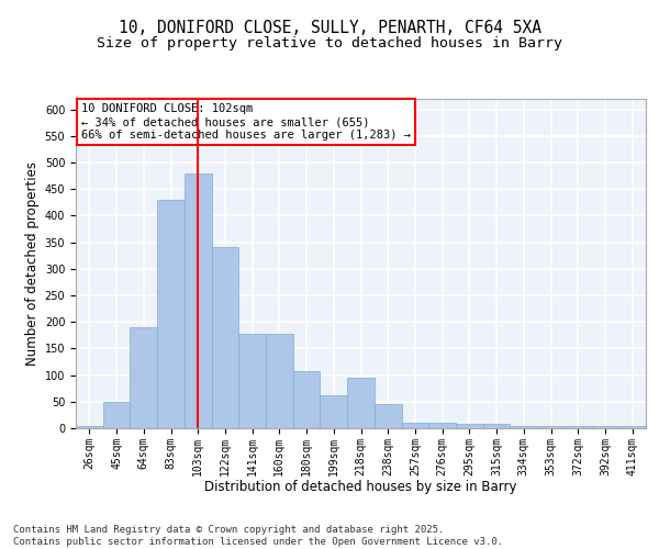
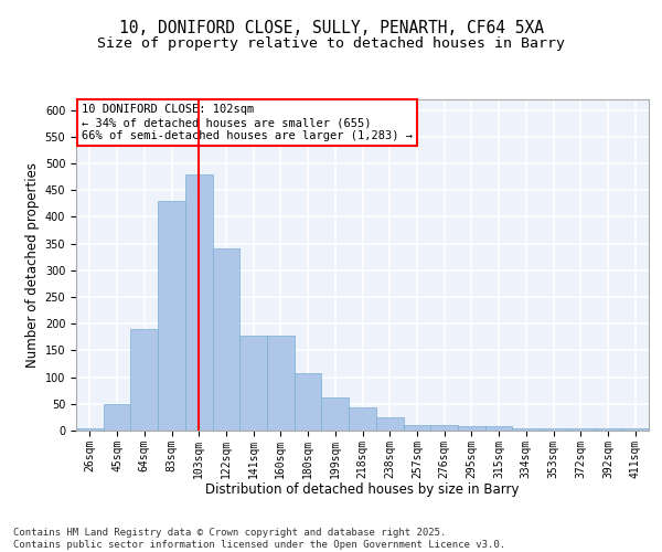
218sqm: 95 -> 44
238sqm: 45 -> 24
